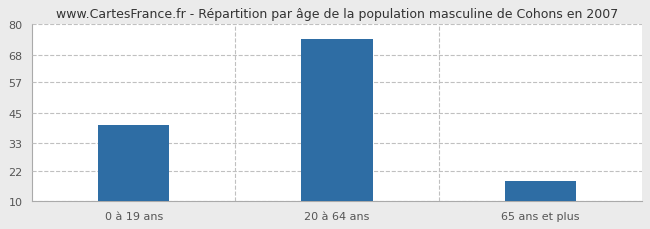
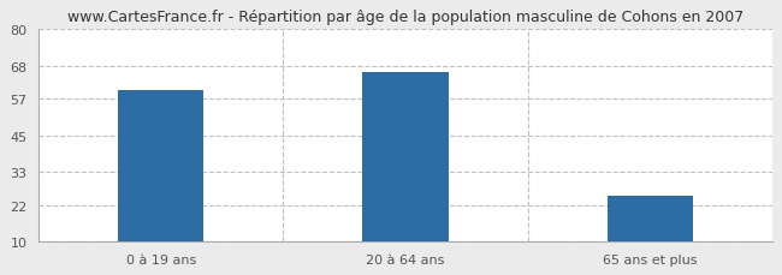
0 à 19 ans: 40 -> 60
20 à 64 ans: 74 -> 66
65 ans et plus: 18 -> 25
